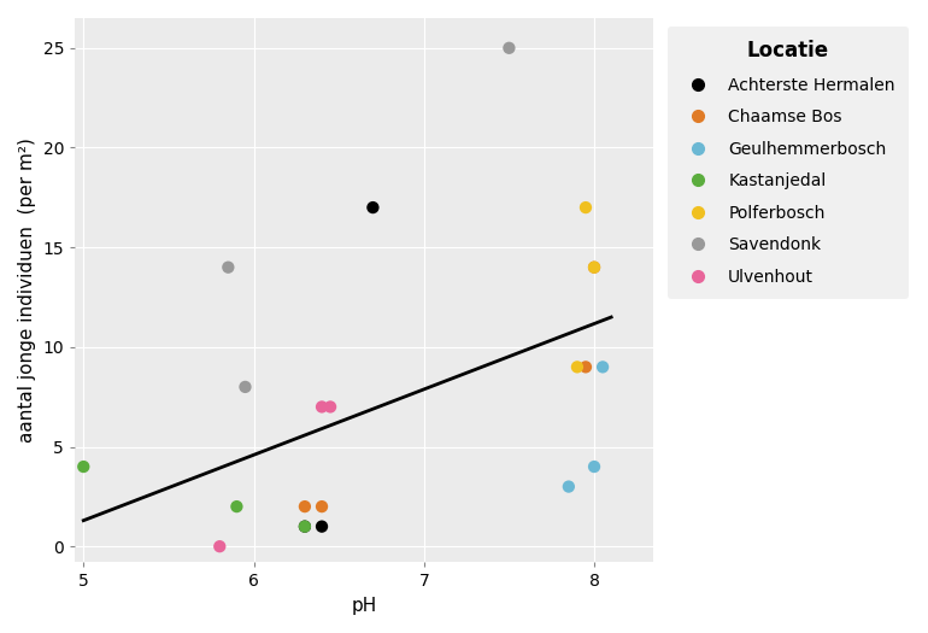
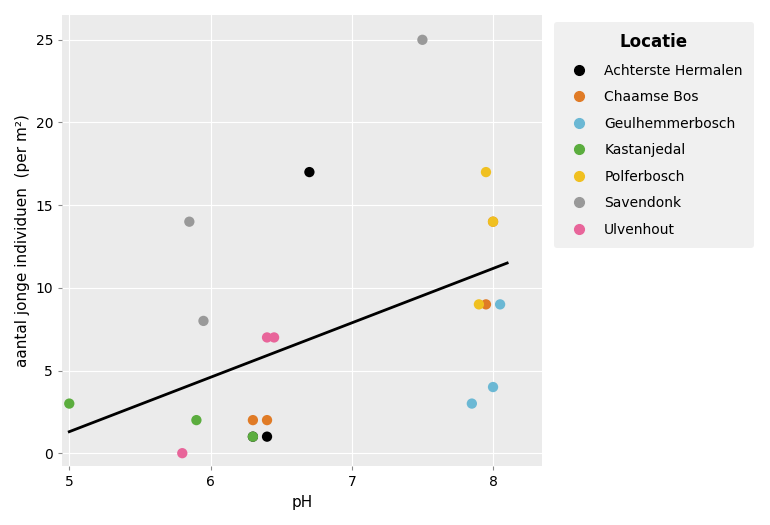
Kastanjedal/5: 4 -> 3
